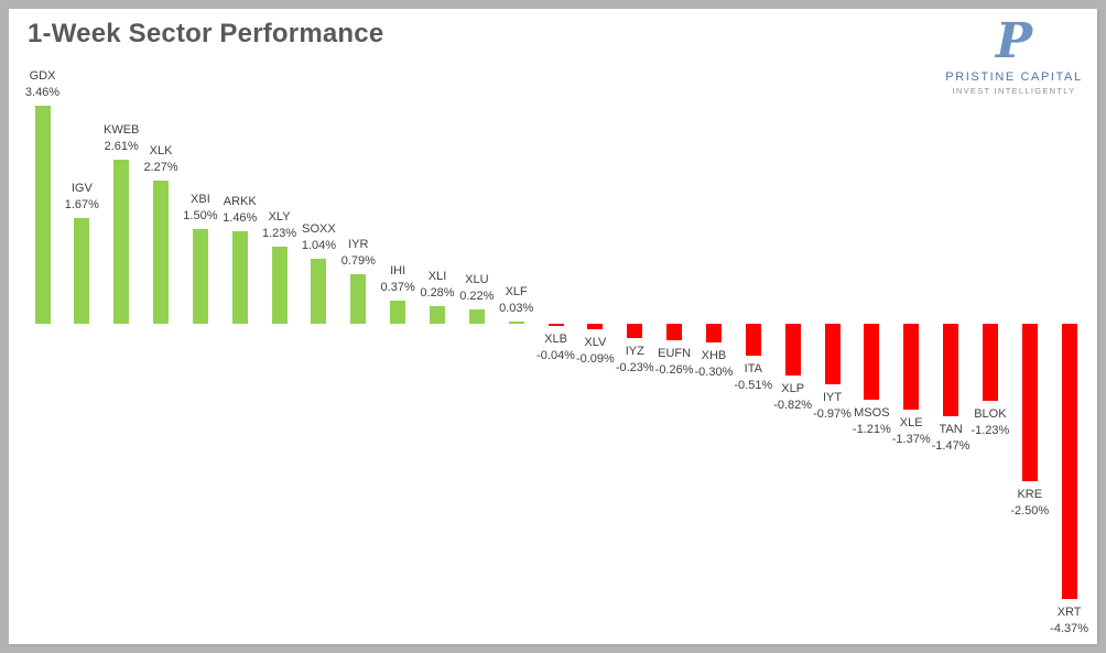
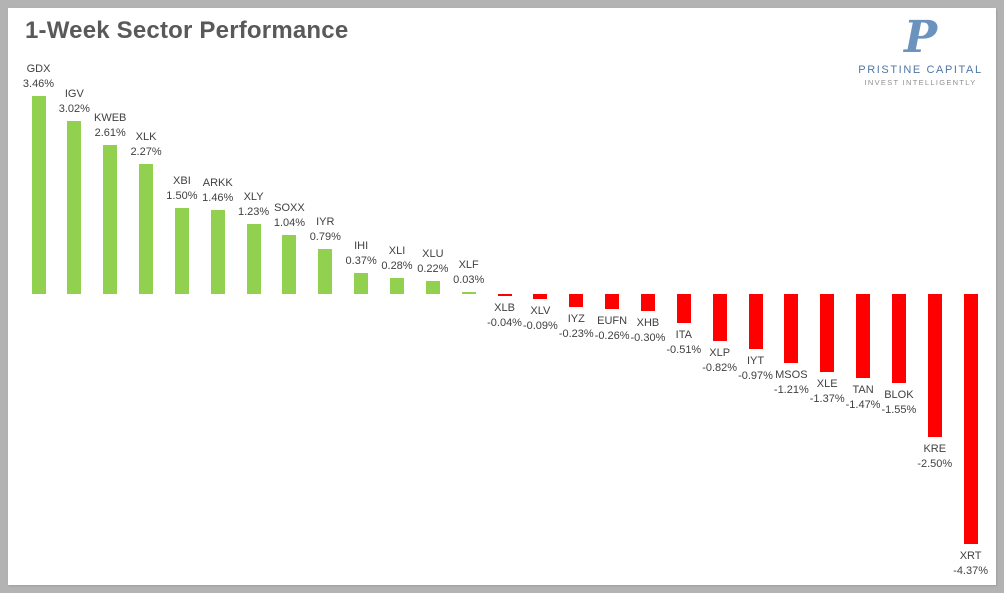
IGV: 1.67% -> 3.02%
BLOK: -1.23% -> -1.55%
